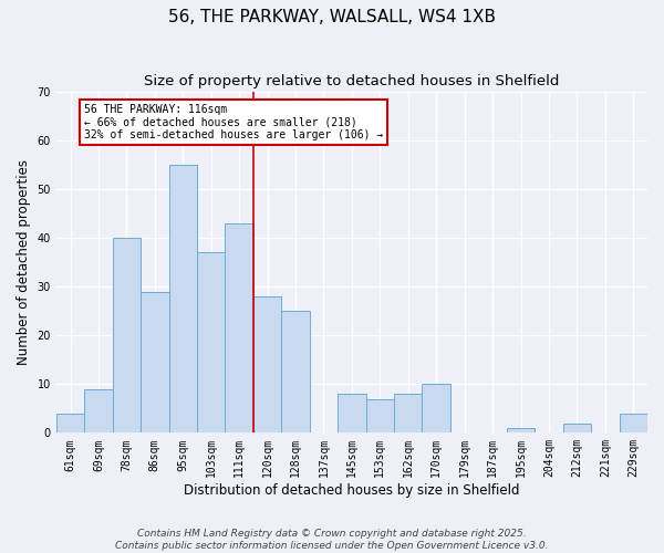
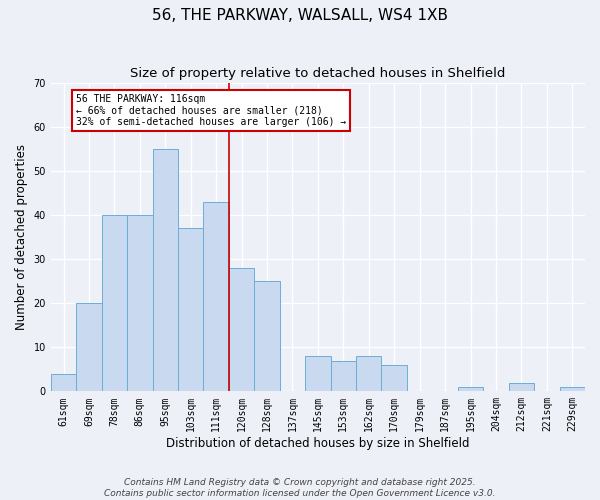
69sqm: 9 -> 20
86sqm: 29 -> 40
170sqm: 10 -> 6
229sqm: 4 -> 1
